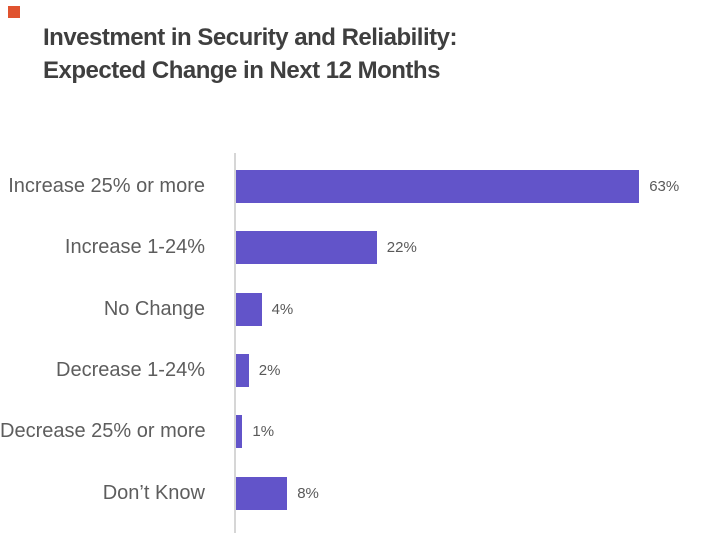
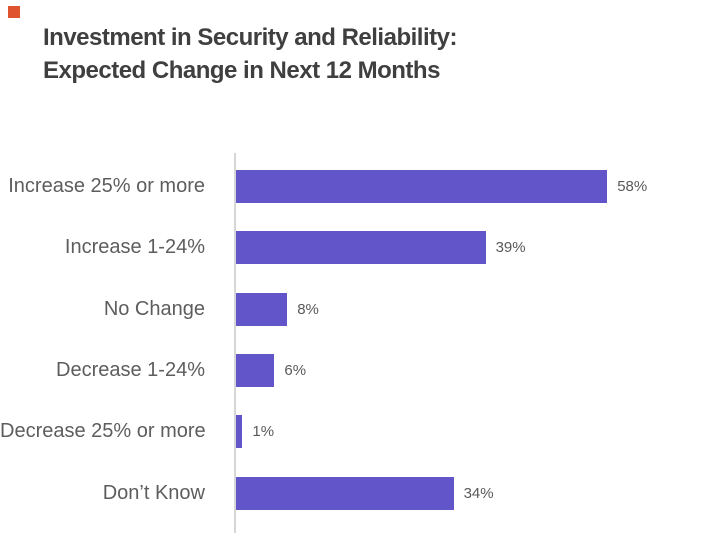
Increase 25% or more: 63% -> 58%
Increase 1-24%: 22% -> 39%
No Change: 4% -> 8%
Decrease 1-24%: 2% -> 6%
Don’t Know: 8% -> 34%
